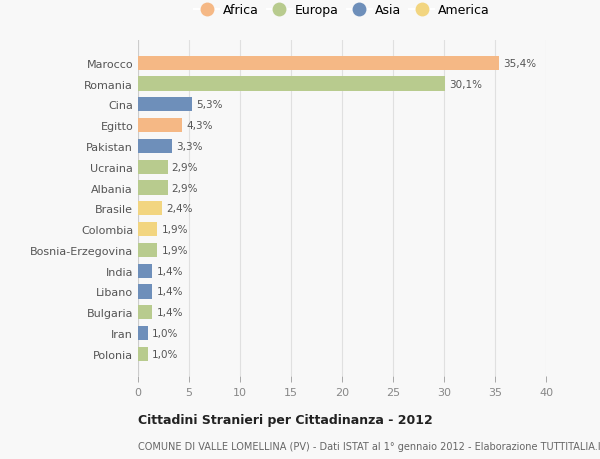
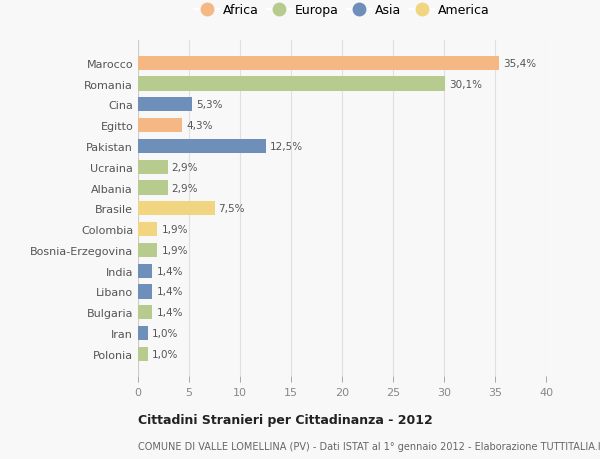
Pakistan: 3,3% -> 12,5%
Brasile: 2,4% -> 7,5%
